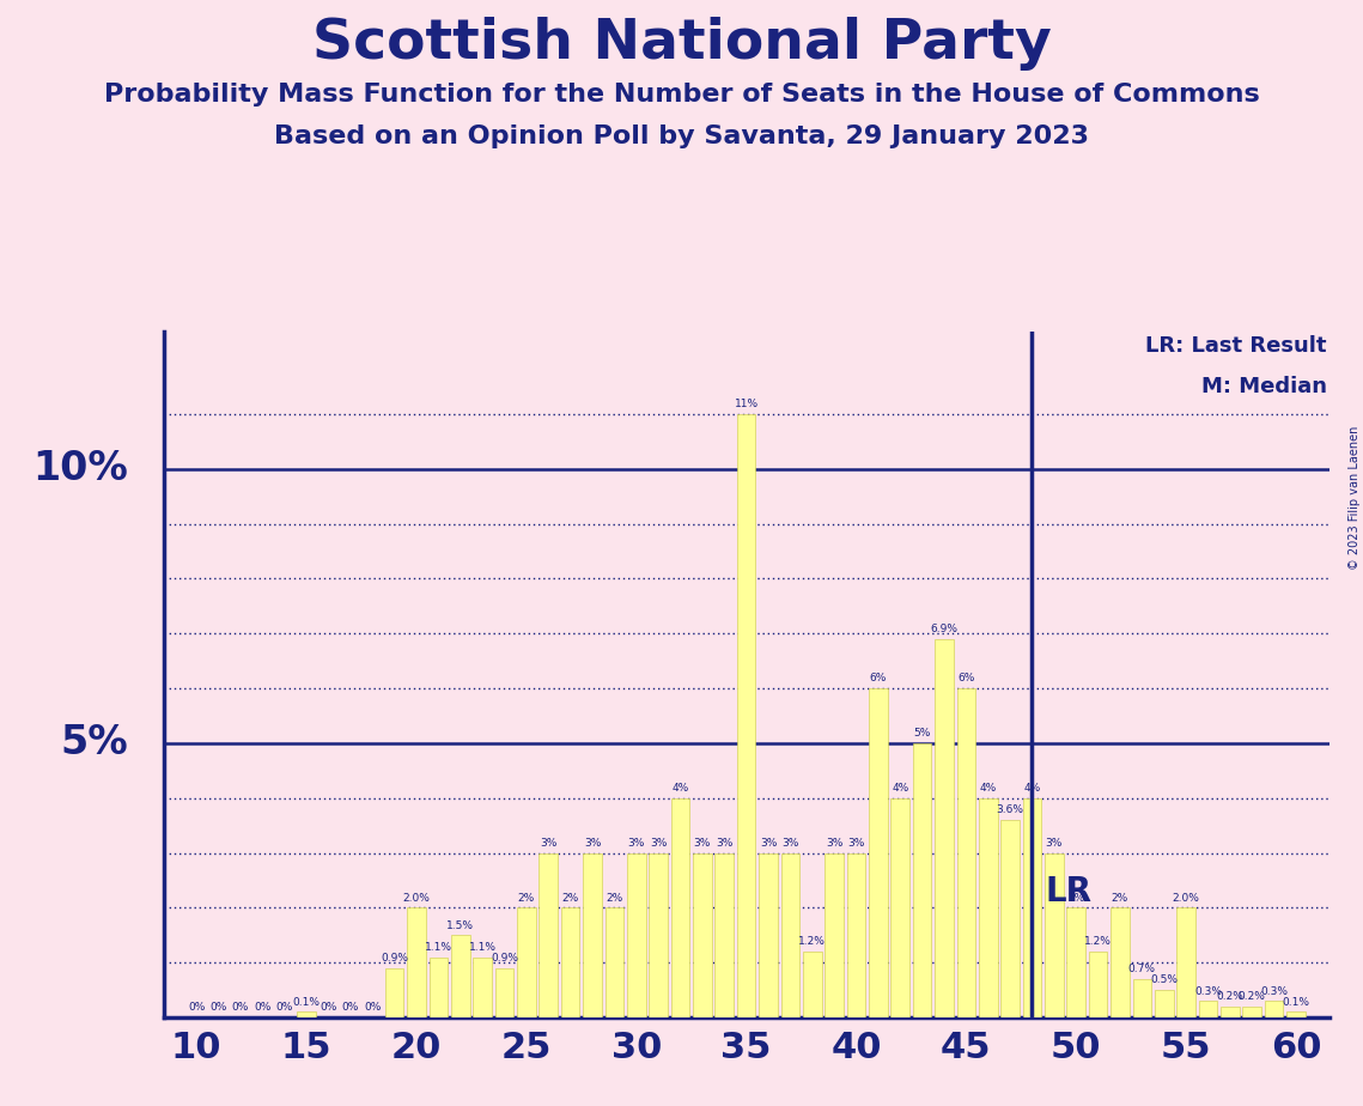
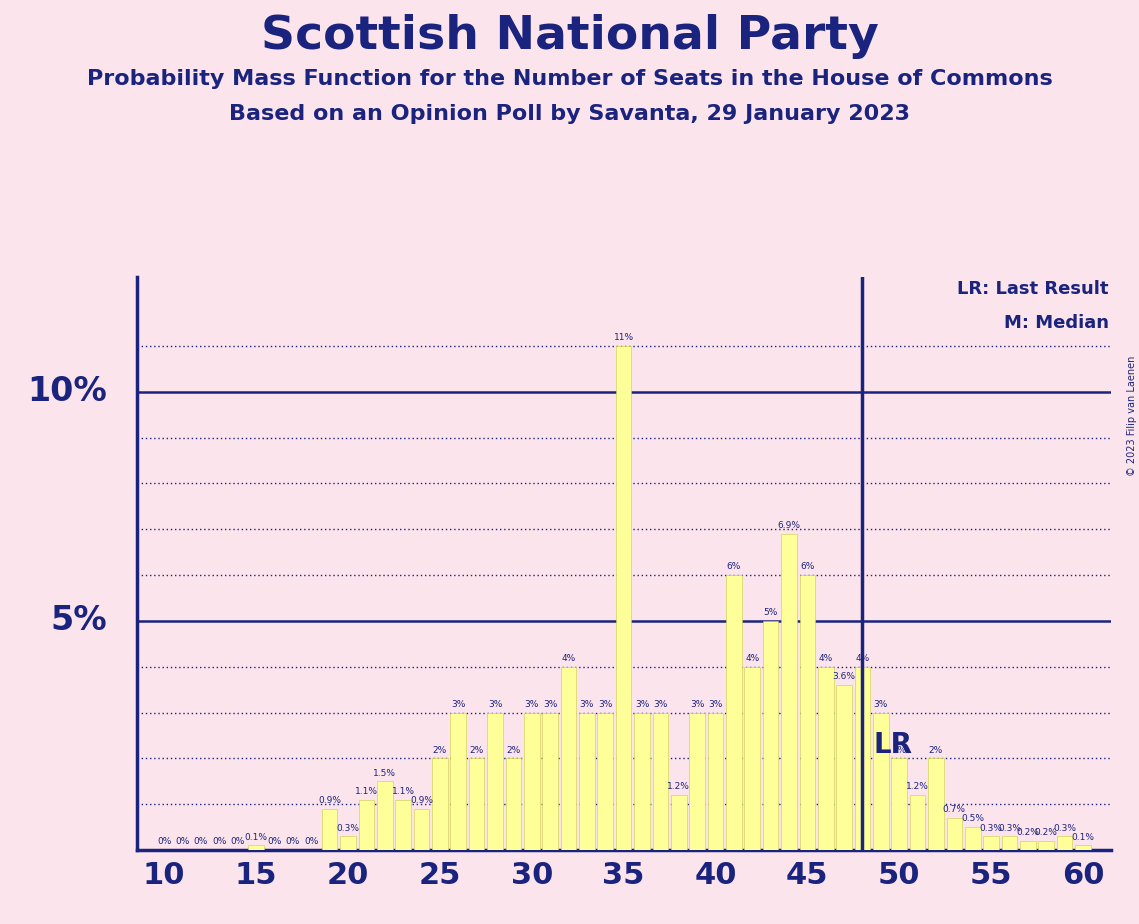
20: 2.0% -> 0.3%
55: 2.0% -> 0.3%
